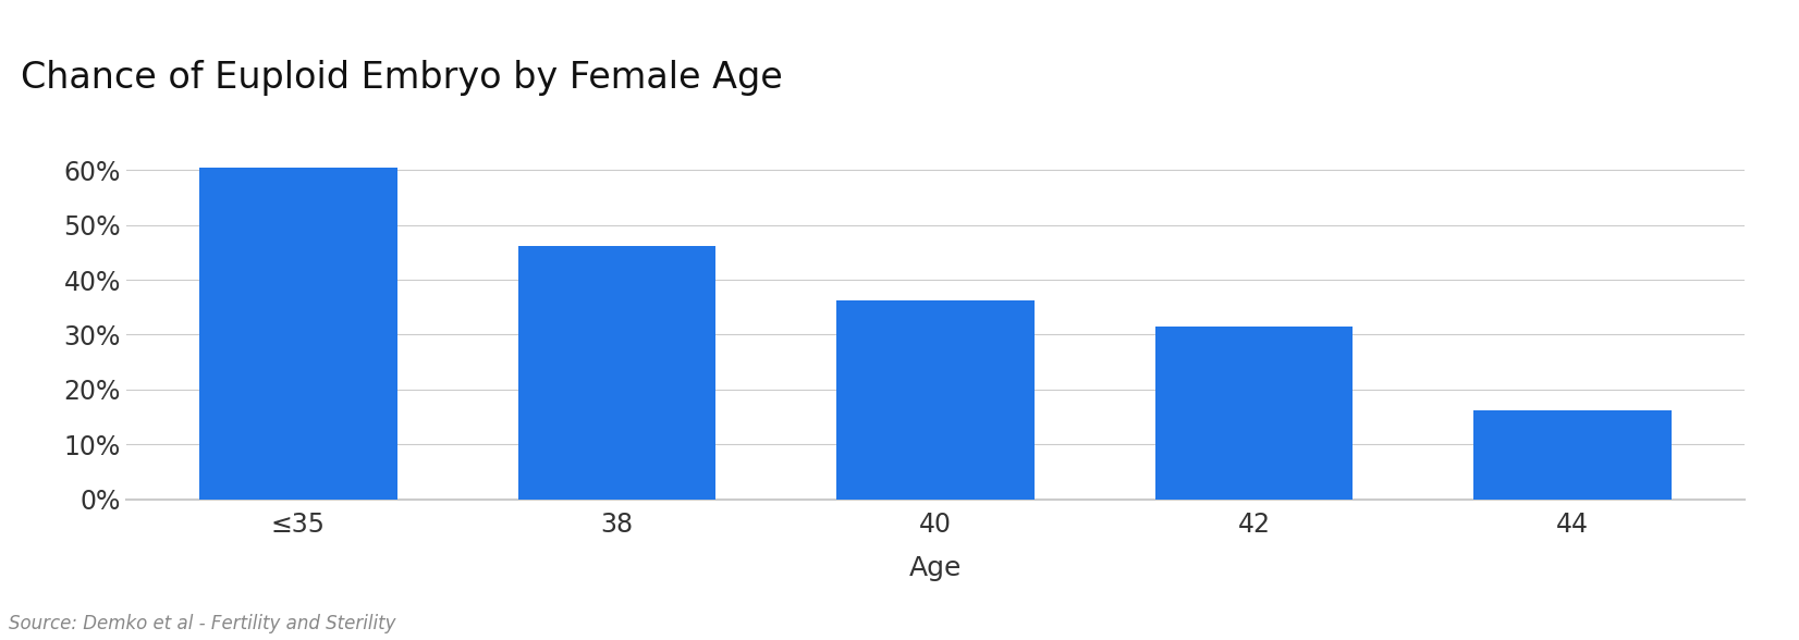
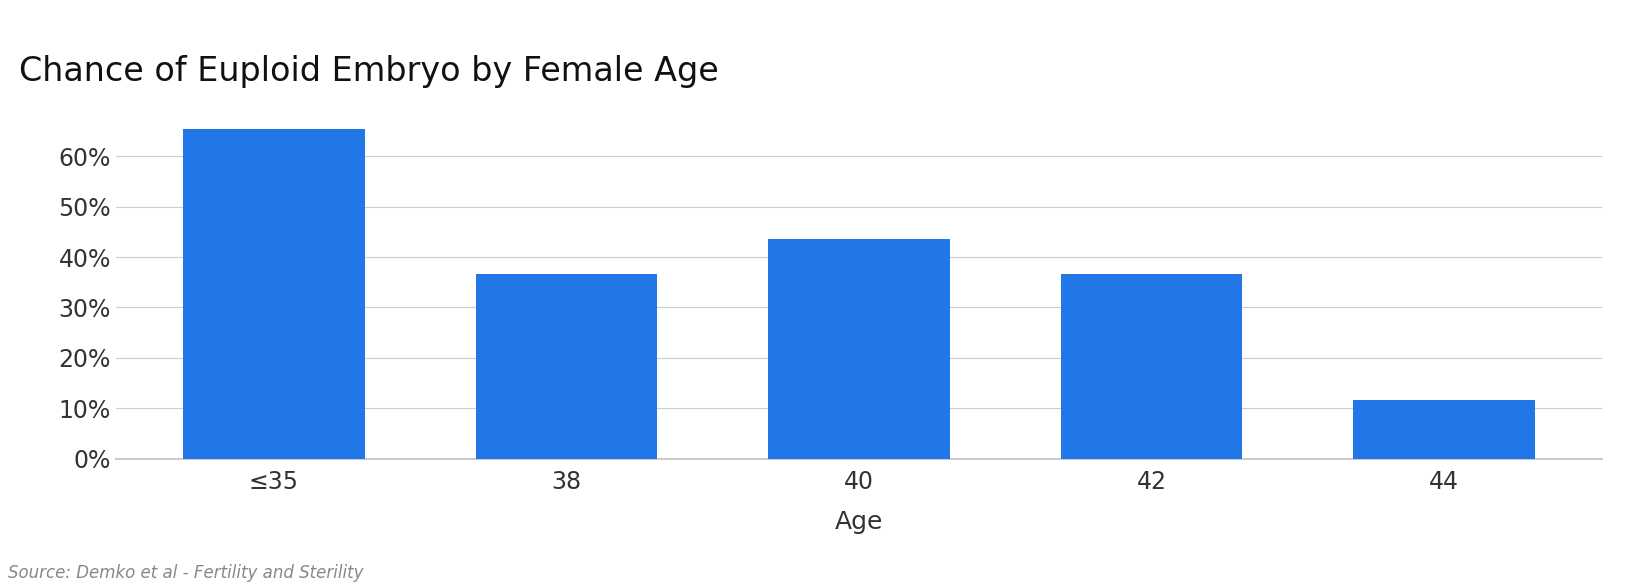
≤35: 60.5% -> 65.4%
38: 46.2% -> 36.6%
40: 36.3% -> 43.6%
42: 31.4% -> 36.6%
44: 16.1% -> 11.6%
